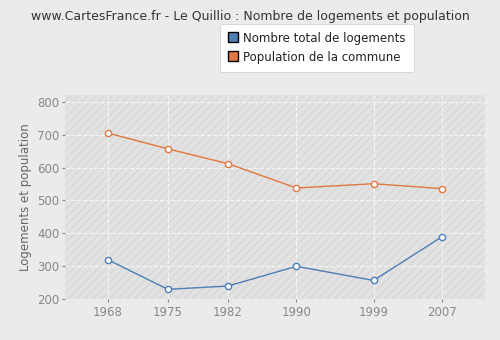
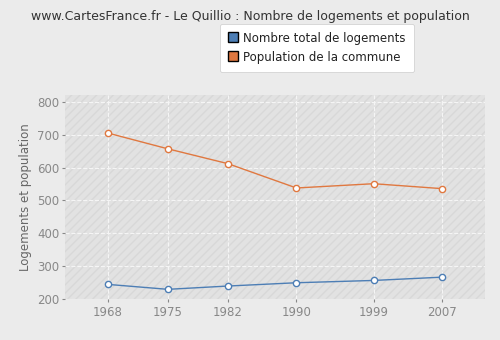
Nombre total de logements/1968: 320 -> 245
Nombre total de logements/1990: 300 -> 250
Nombre total de logements/2007: 390 -> 267
